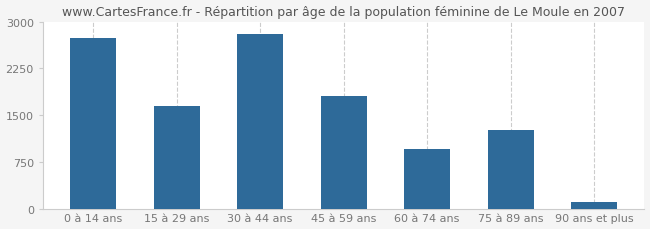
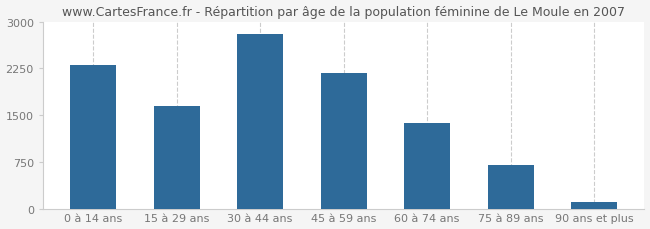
0 à 14 ans: 2740 -> 2300
45 à 59 ans: 1800 -> 2180
60 à 74 ans: 960 -> 1380
75 à 89 ans: 1260 -> 700
